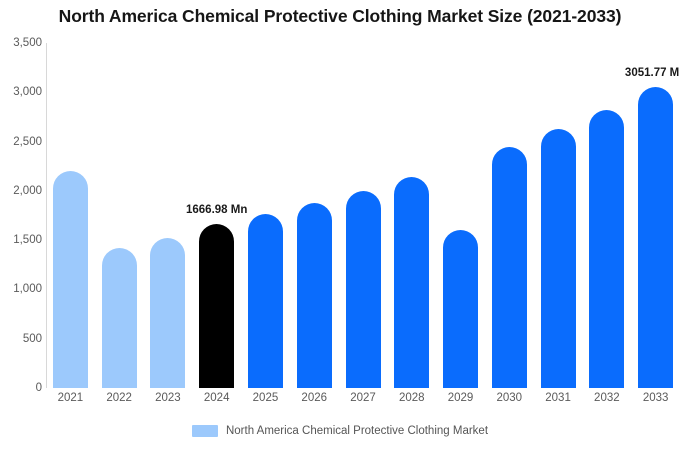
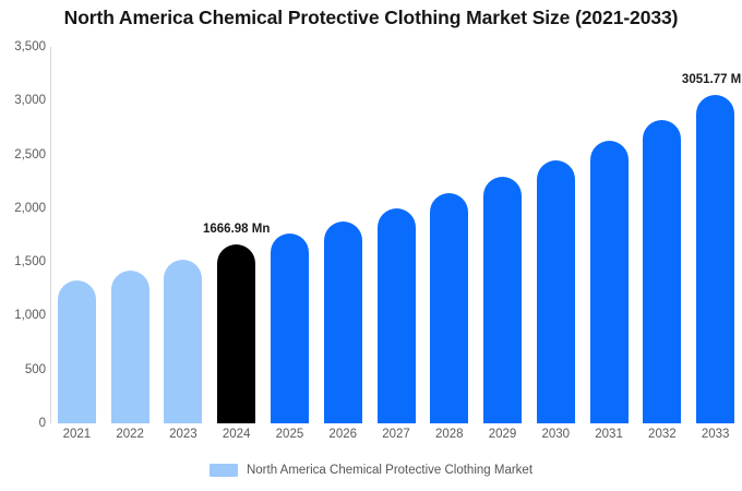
2021: 2200 -> 1300
2029: 1600 -> 2300
